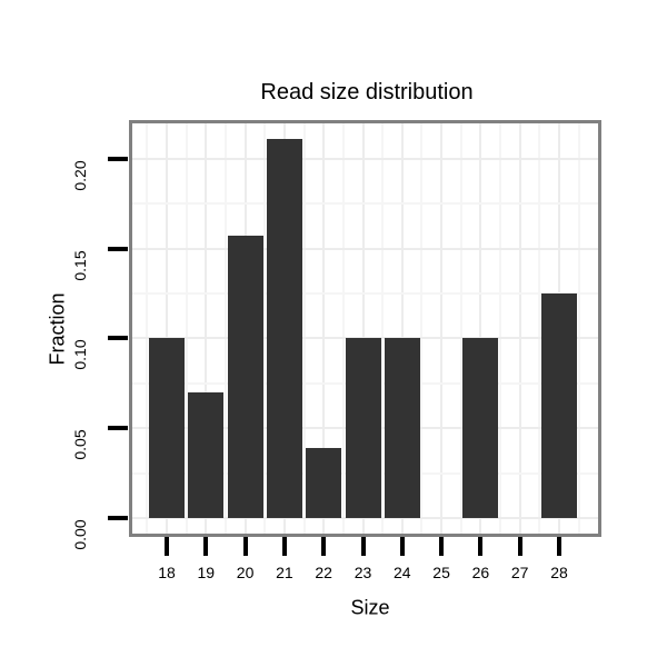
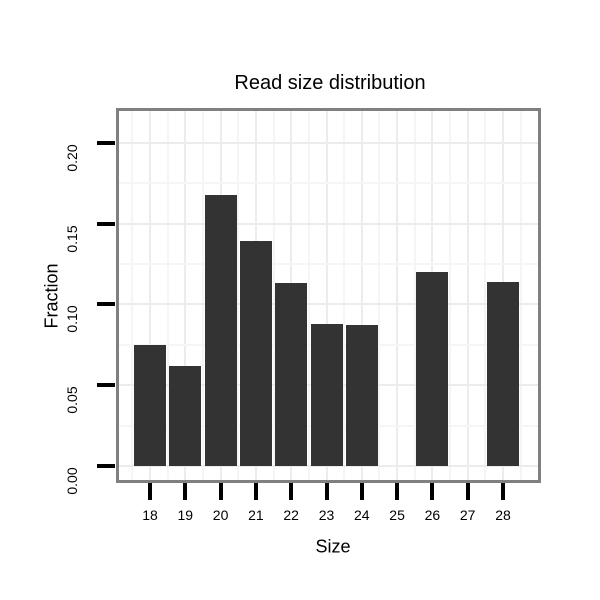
18: 0.100 -> 0.075
19: 0.070 -> 0.062
20: 0.157 -> 0.168
21: 0.211 -> 0.139
22: 0.039 -> 0.113
23: 0.100 -> 0.088
24: 0.100 -> 0.087
26: 0.100 -> 0.120
28: 0.125 -> 0.114
